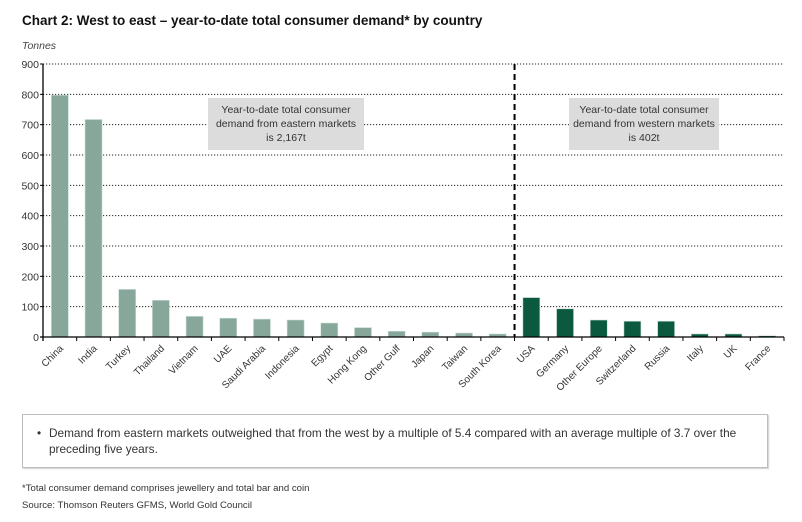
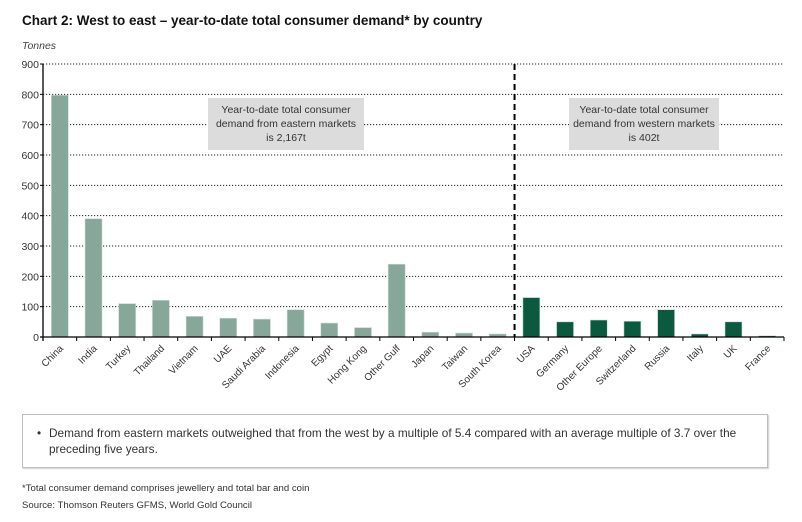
India: 720 -> 390
Turkey: 160 -> 110
Indonesia: 60 -> 90
Other Gulf: 20 -> 240
Germany: 90 -> 50
Russia: 50 -> 90
UK: 10 -> 50
